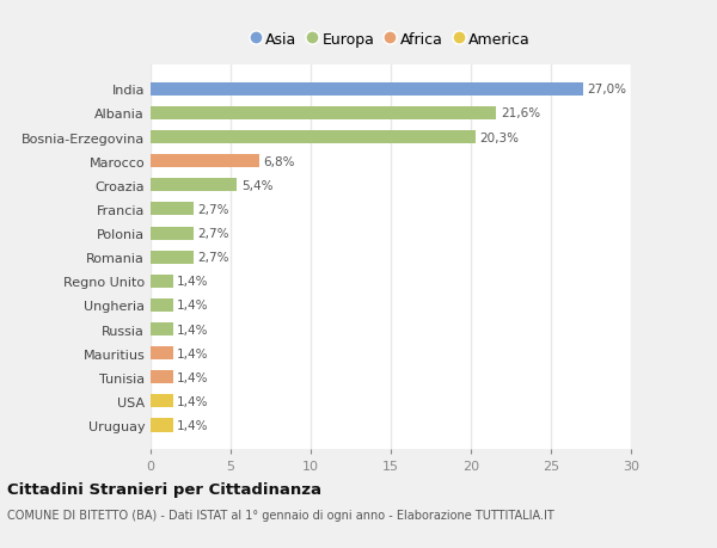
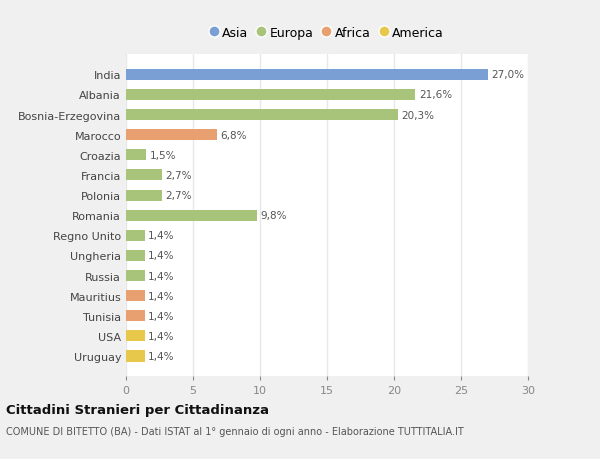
Croazia: 5,4% -> 1,5%
Romania: 2,7% -> 9,8%
